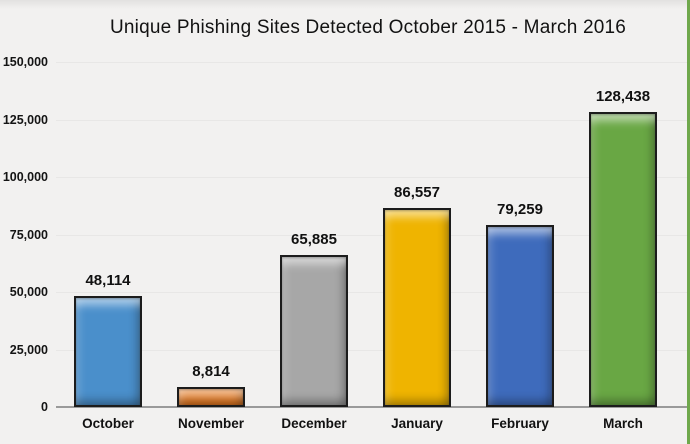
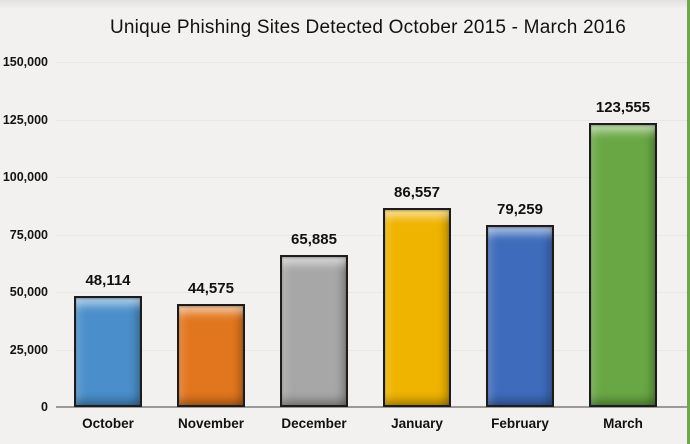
November: 8,814 -> 44,575
March: 128,438 -> 123,555
